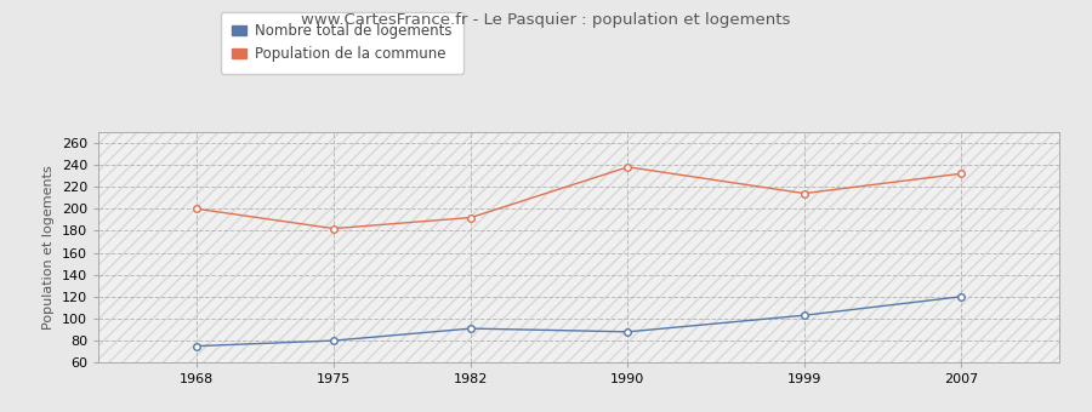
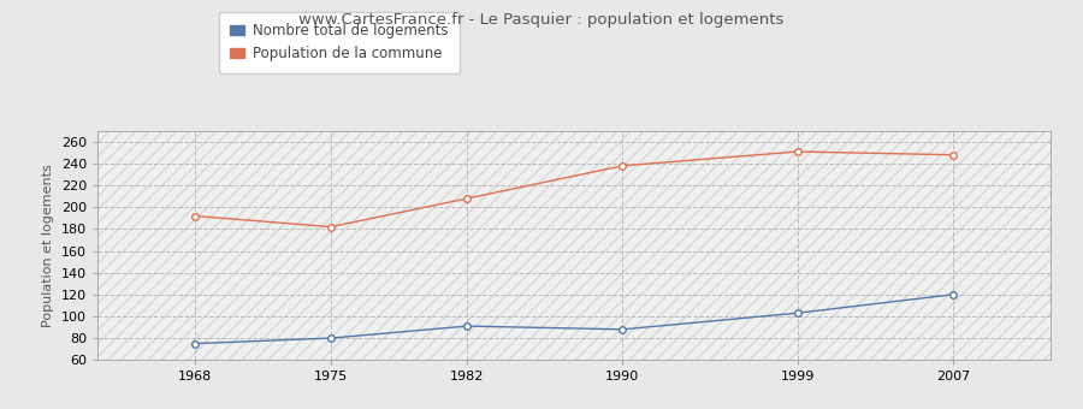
Population de la commune/1968: 200 -> 192
Population de la commune/1982: 192 -> 208
Population de la commune/1999: 214 -> 251
Population de la commune/2007: 232 -> 248
